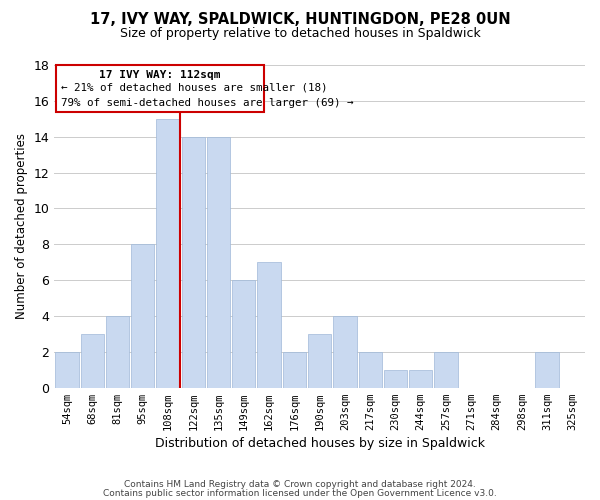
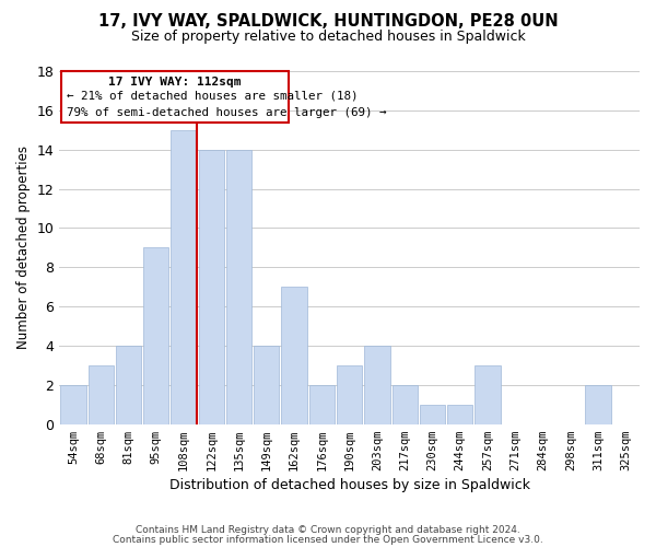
95sqm: 8 -> 9
149sqm: 6 -> 4
257sqm: 2 -> 3
